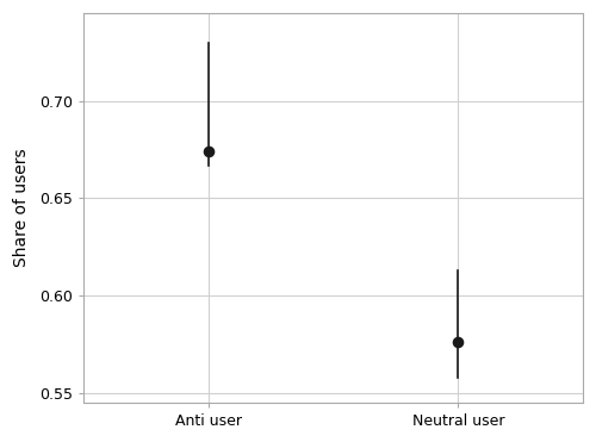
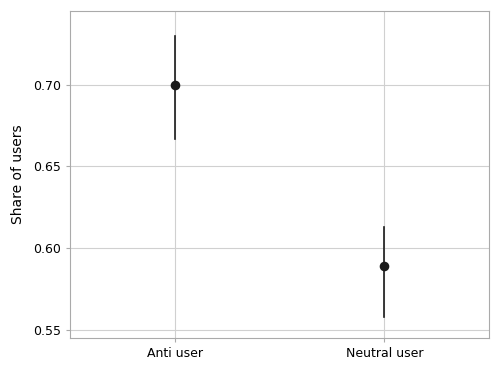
Anti user: 0.674 -> 0.700
Neutral user: 0.576 -> 0.589
